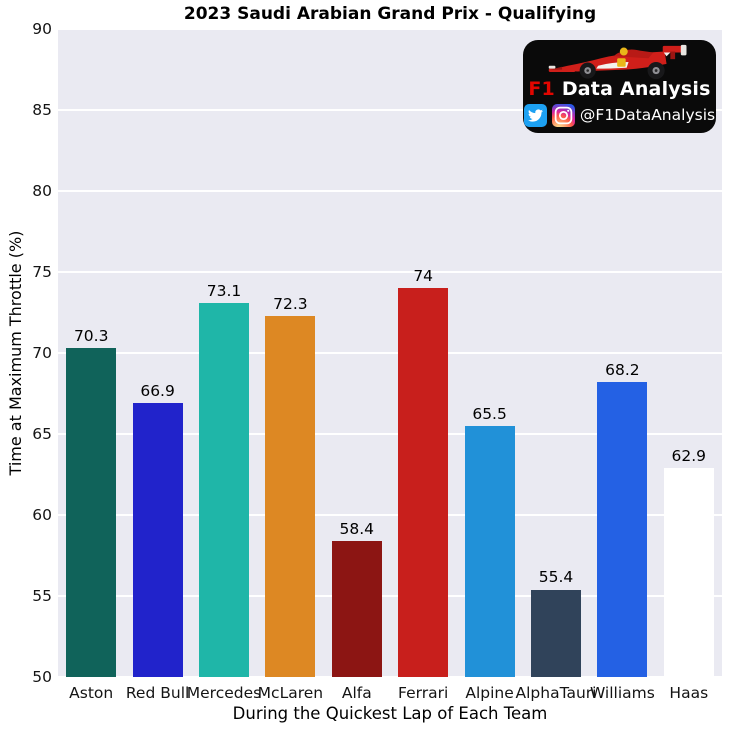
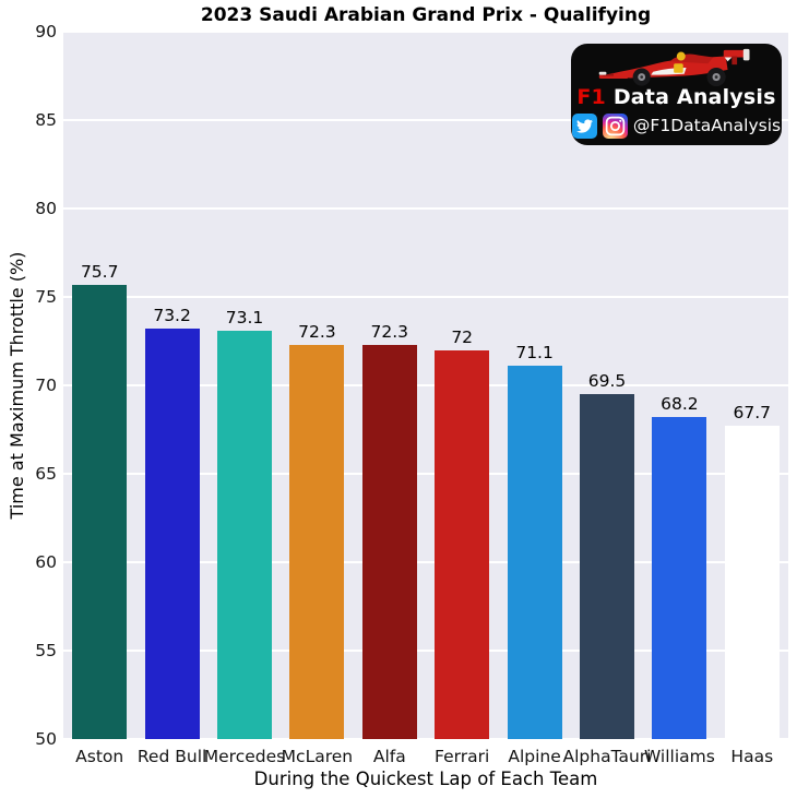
Aston: 70.3 -> 75.7
Red Bull: 66.9 -> 73.2
Alfa: 58.4 -> 72.3
Ferrari: 74 -> 72
Alpine: 65.5 -> 71.1
AlphaTauri: 55.4 -> 69.5
Haas: 62.9 -> 67.7
